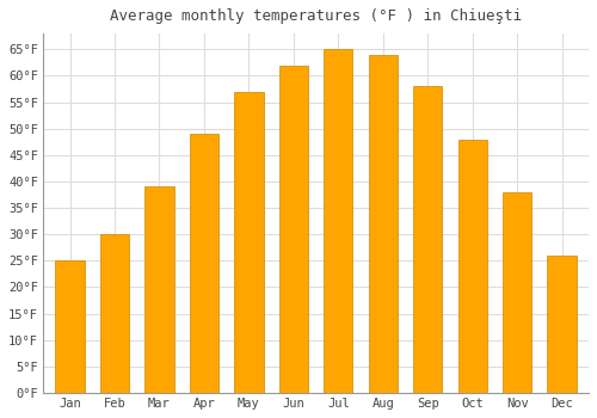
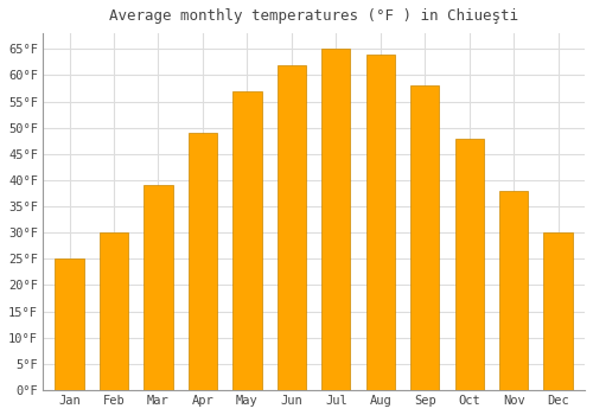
Dec: 26°F -> 30°F
